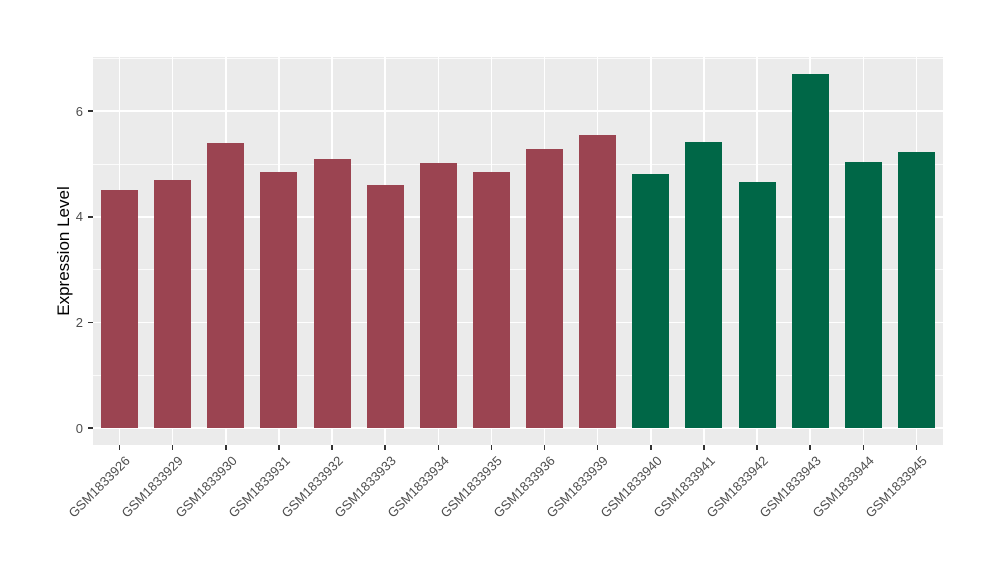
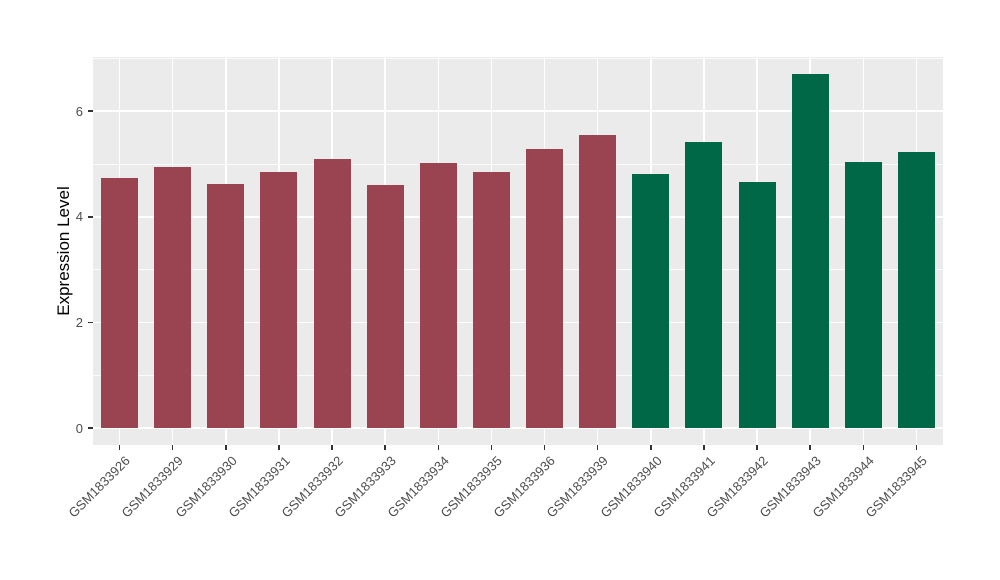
GSM1833926: 4.5 -> 4.7
GSM1833929: 4.7 -> 4.9
GSM1833930: 5.4 -> 4.6
